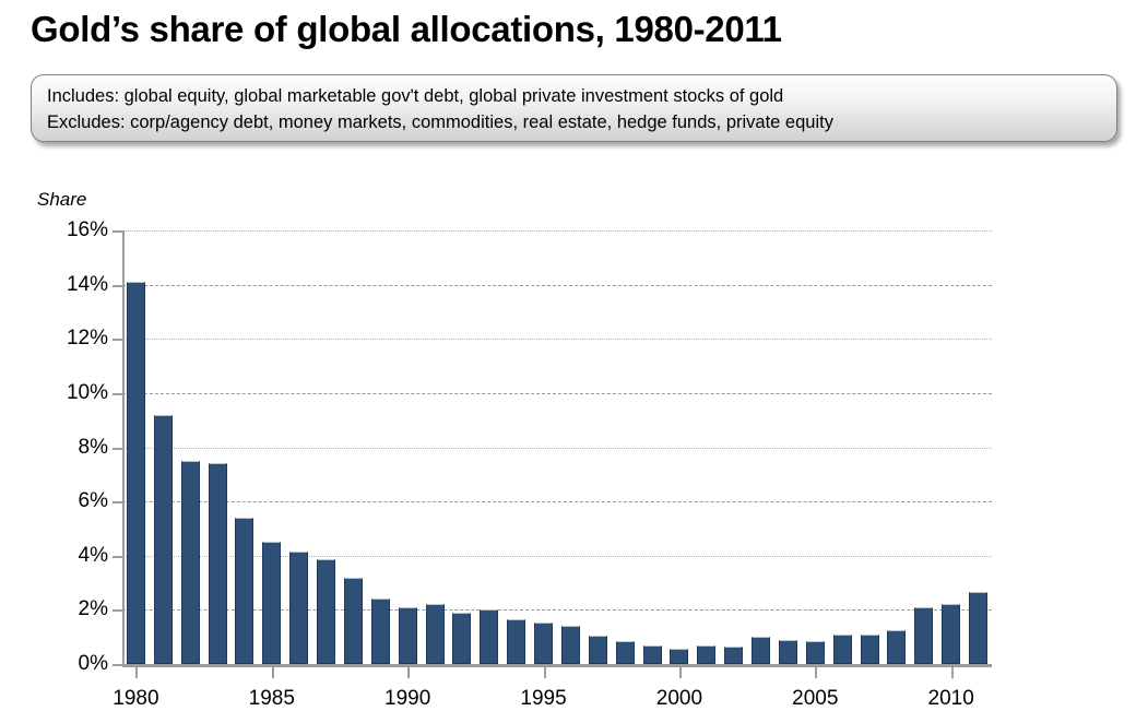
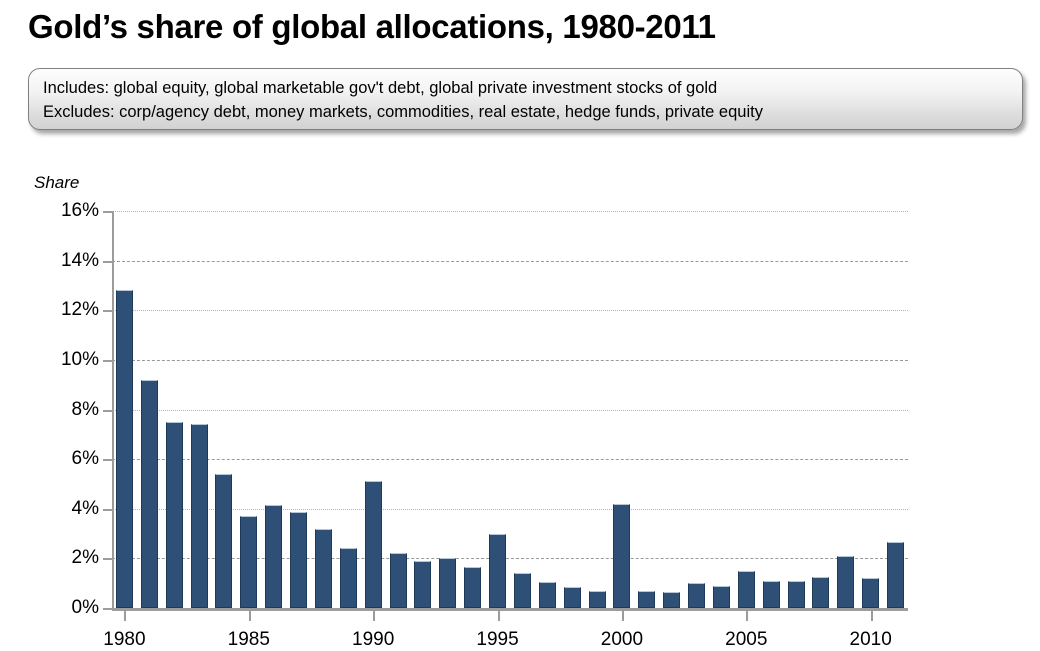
1980: 14.1% -> 12.8%
1985: 4.5% -> 3.7%
1990: 2.1% -> 5.1%
1995: 1.6% -> 3.0%
2000: 0.6% -> 4.2%
2005: 0.8% -> 1.5%
2010: 2.2% -> 1.2%
